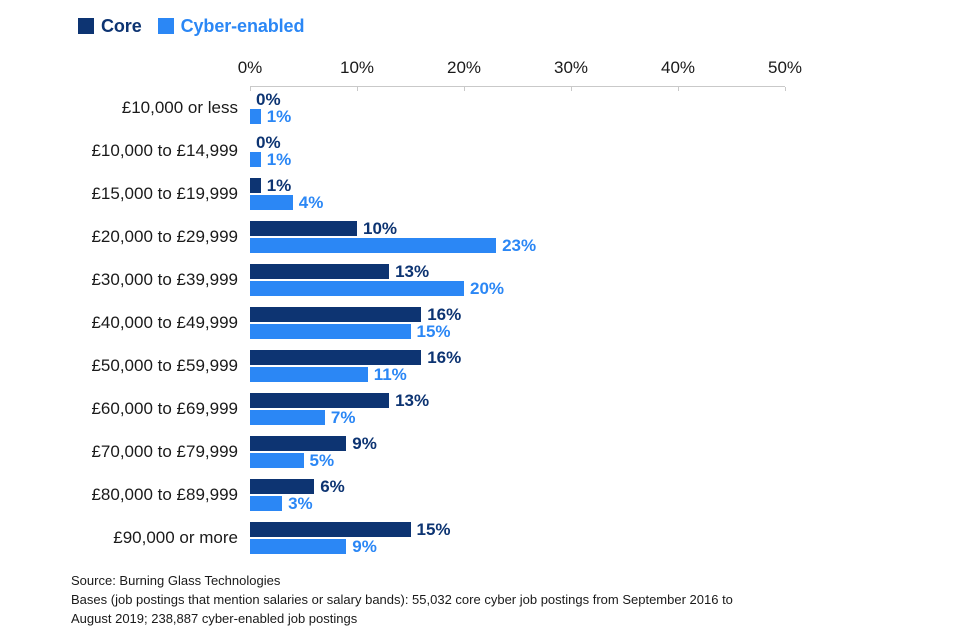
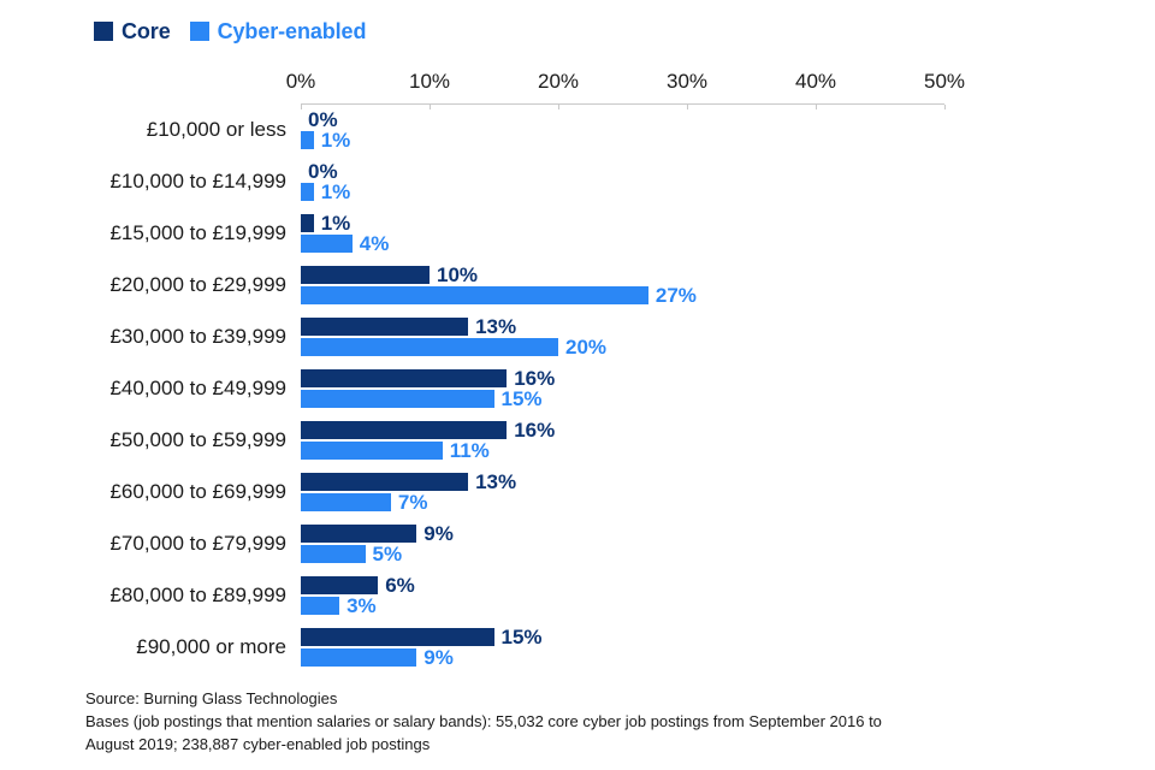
Cyber-enabled/£20,000 to £29,999: 23% -> 27%
